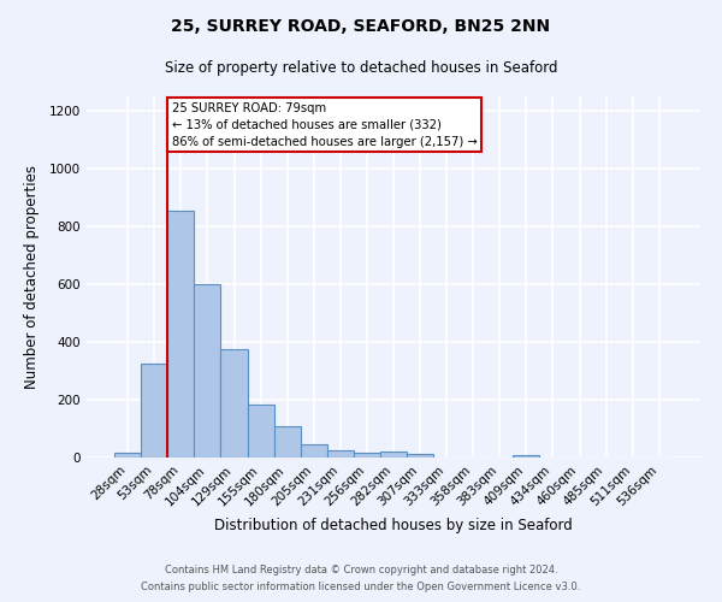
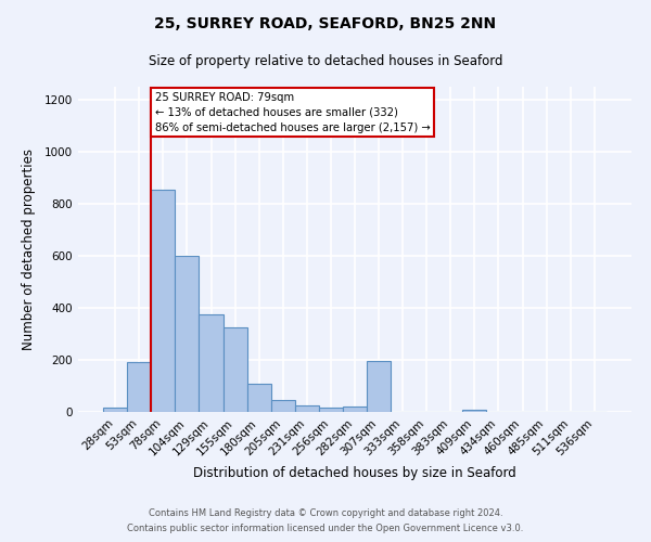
53sqm: 325 -> 190
155sqm: 185 -> 325
307sqm: 11 -> 195
